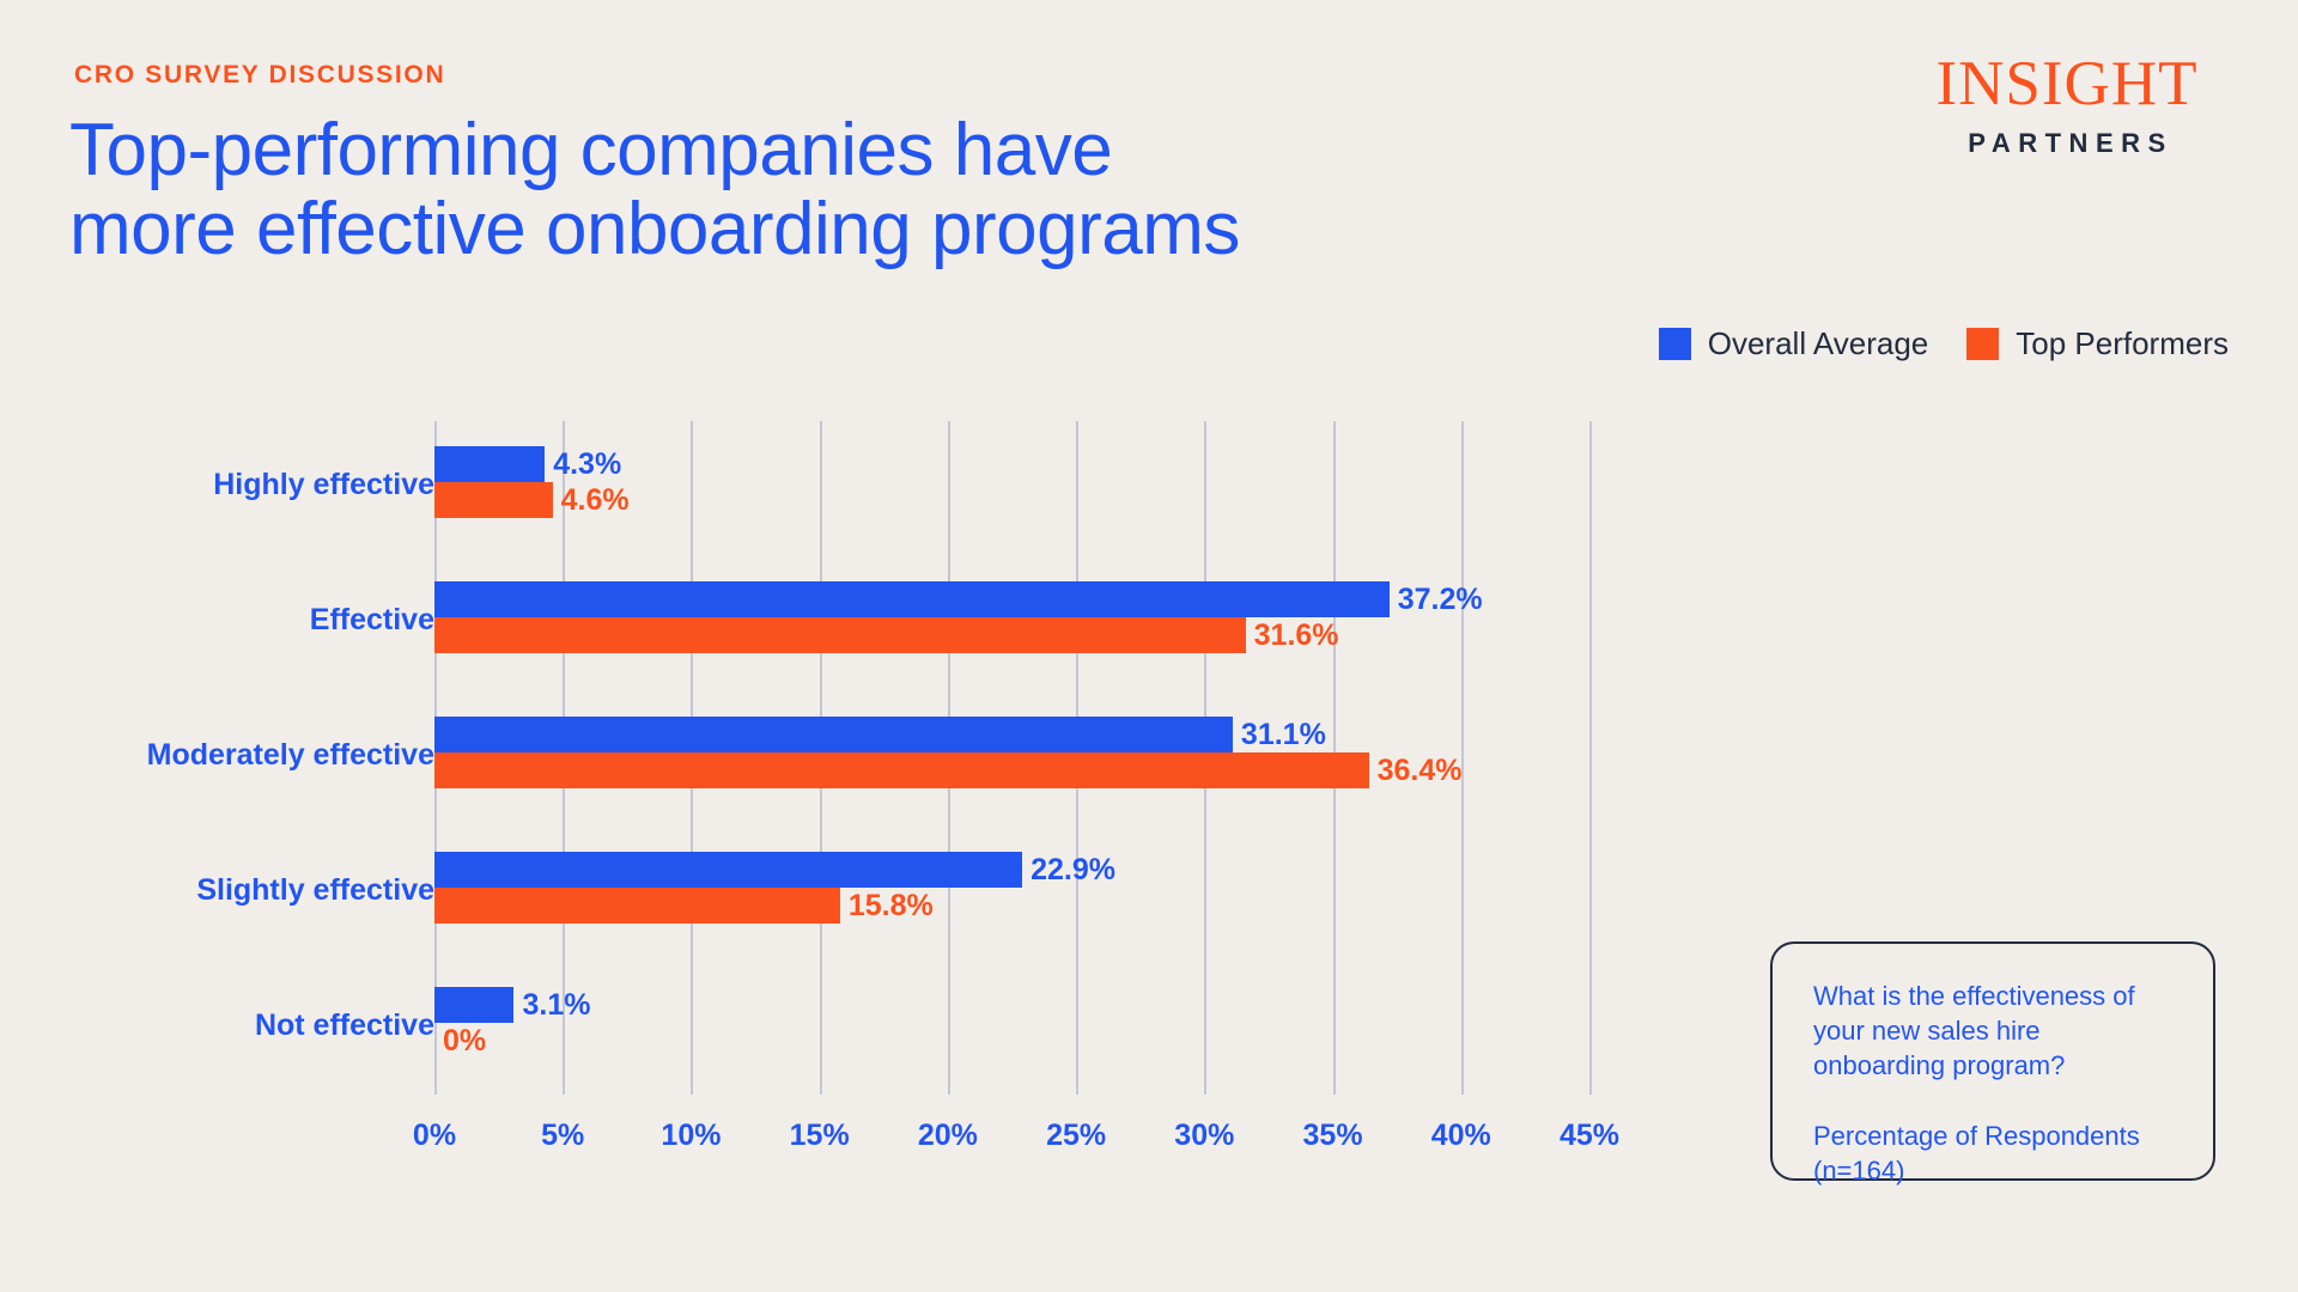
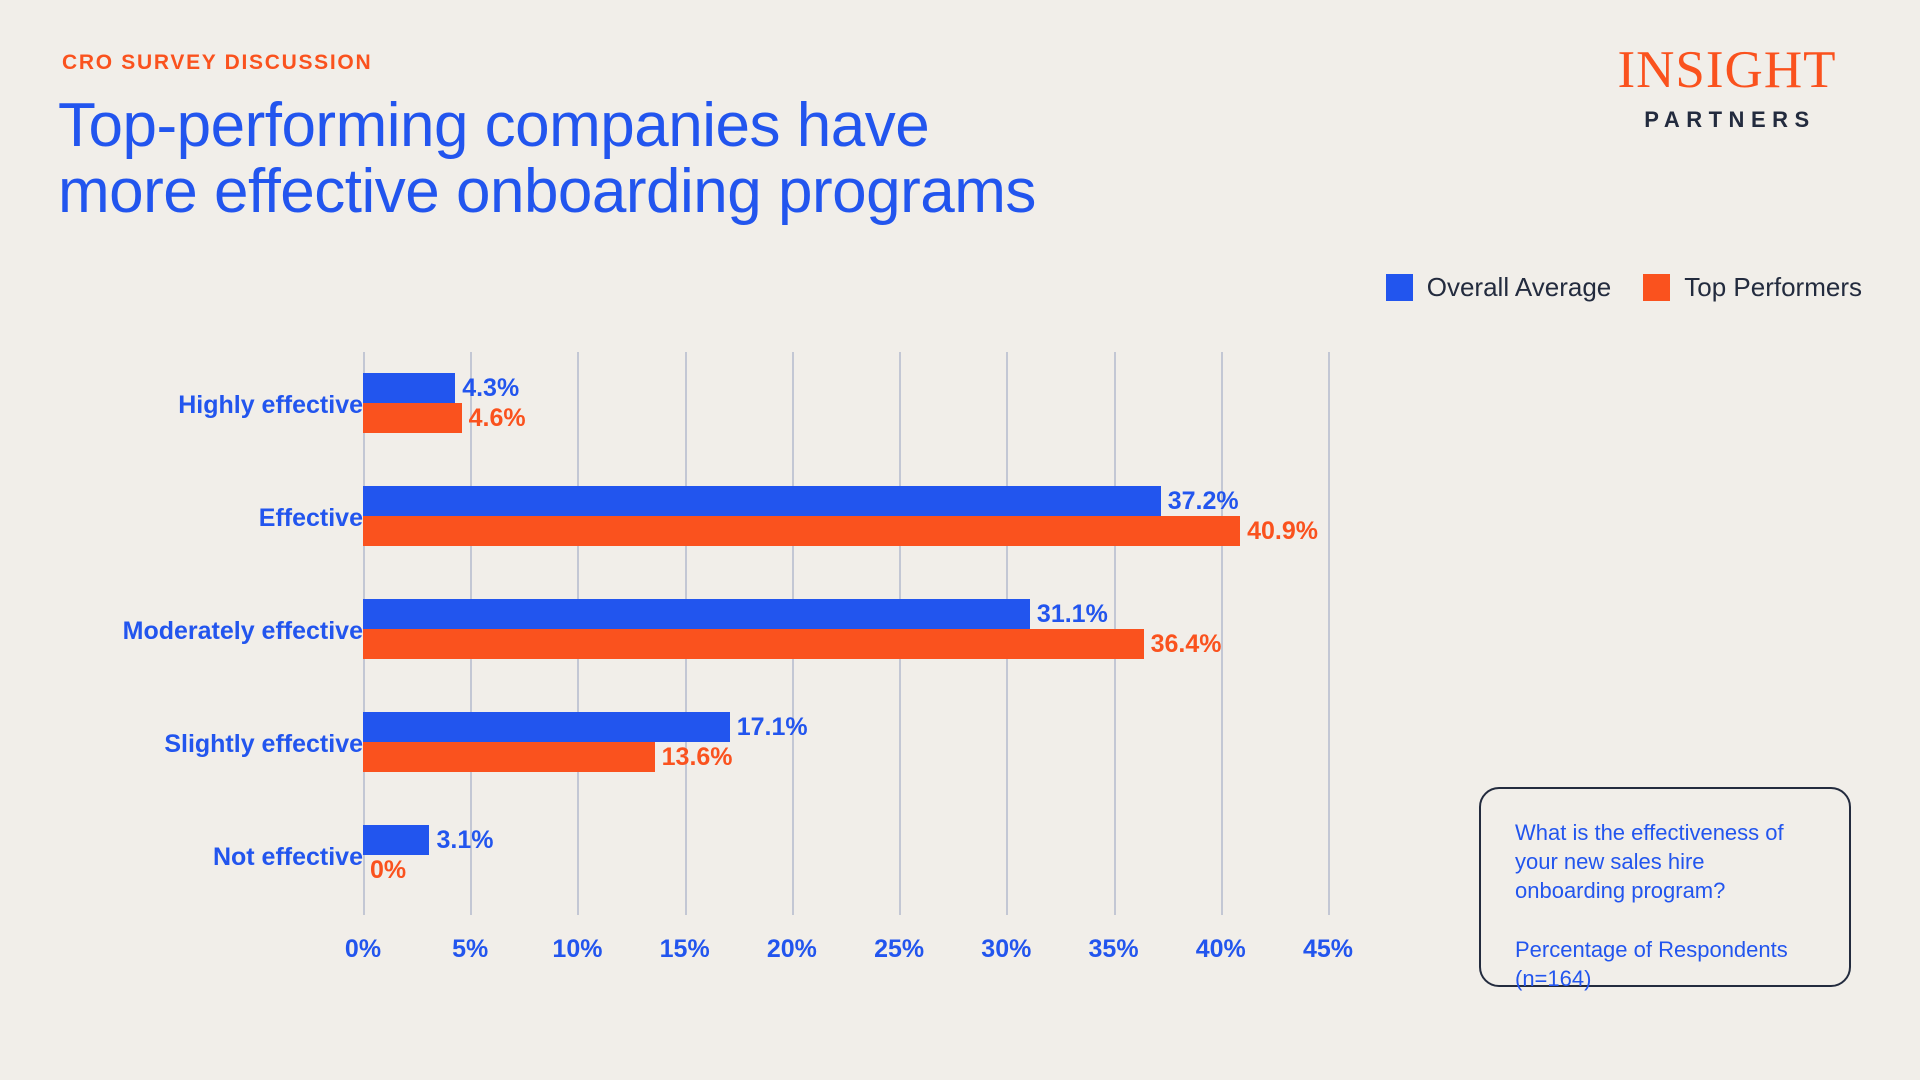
Top Performers/Effective: 31.6% -> 40.9%
Overall Average/Slightly effective: 22.9% -> 17.1%
Top Performers/Slightly effective: 15.8% -> 13.6%
